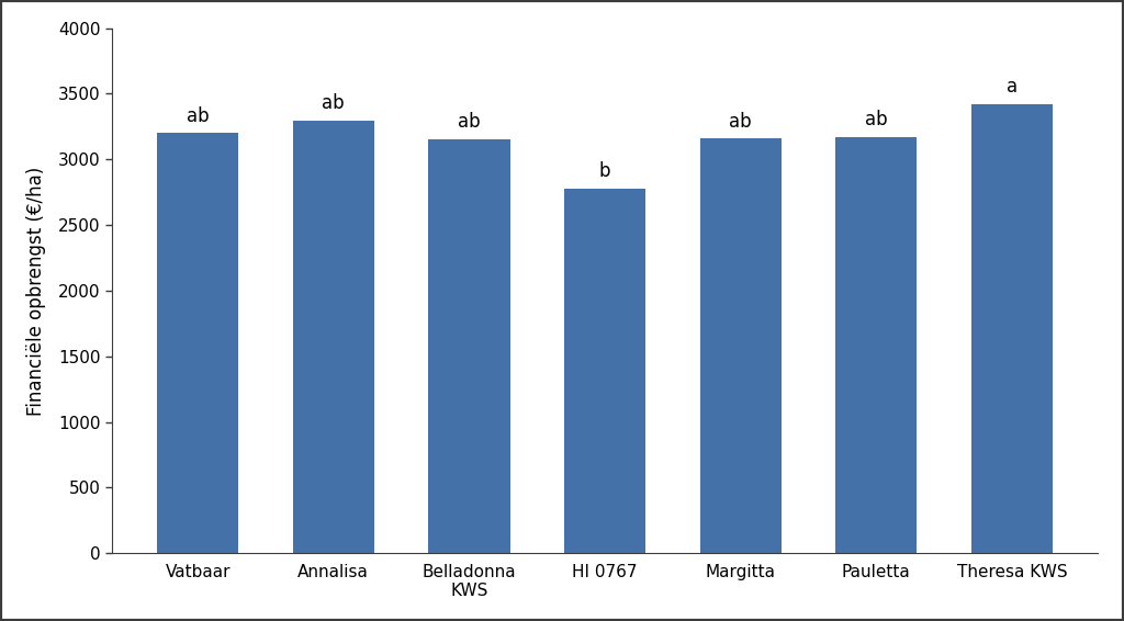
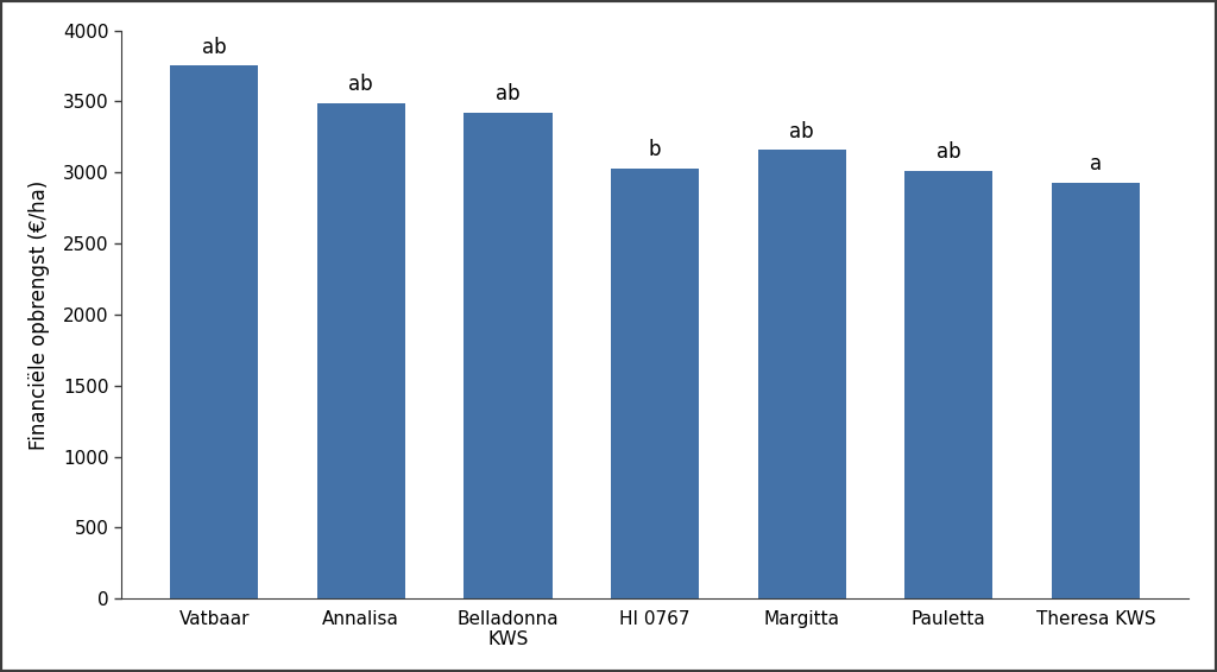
Vatbaar: 3200 -> 3750
Annalisa: 3300 -> 3490
Belladonna KWS: 3160 -> 3420
HI 0767: 2780 -> 3030
Pauletta: 3170 -> 3010
Theresa KWS: 3420 -> 2930
